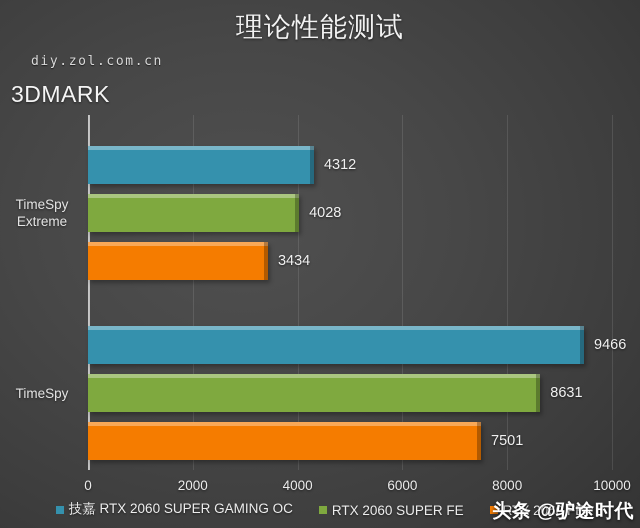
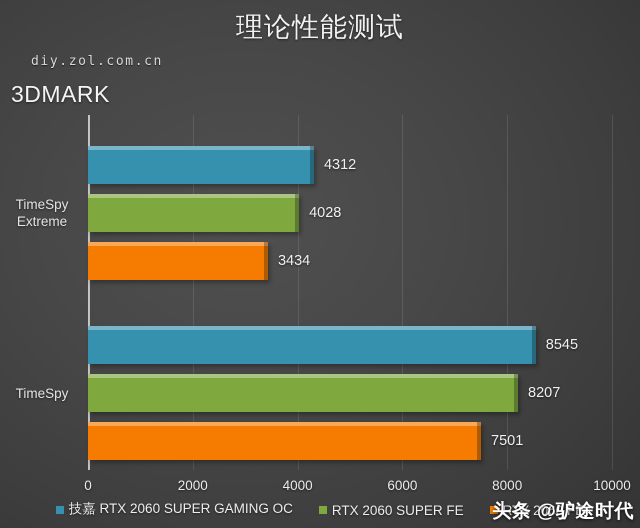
技嘉 RTX 2060 SUPER GAMING OC/TimeSpy: 9466 -> 8545
RTX 2060 SUPER FE/TimeSpy: 8631 -> 8207
